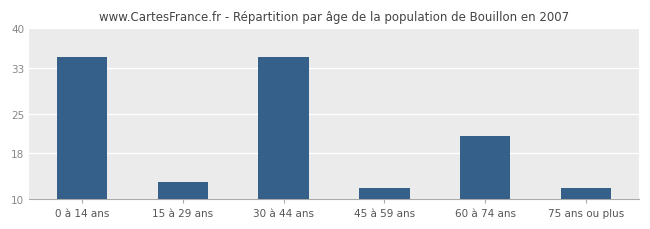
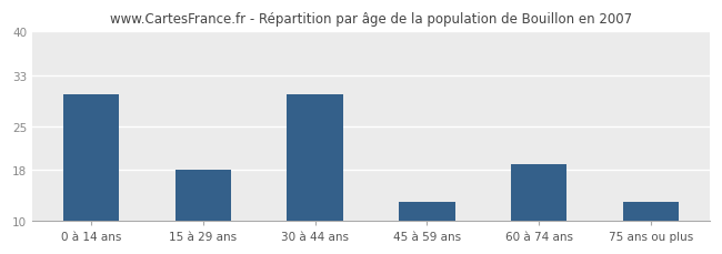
0 à 14 ans: 35 -> 30
15 à 29 ans: 13 -> 18
30 à 44 ans: 35 -> 30
45 à 59 ans: 12 -> 13
60 à 74 ans: 21 -> 19
75 ans ou plus: 12 -> 13
